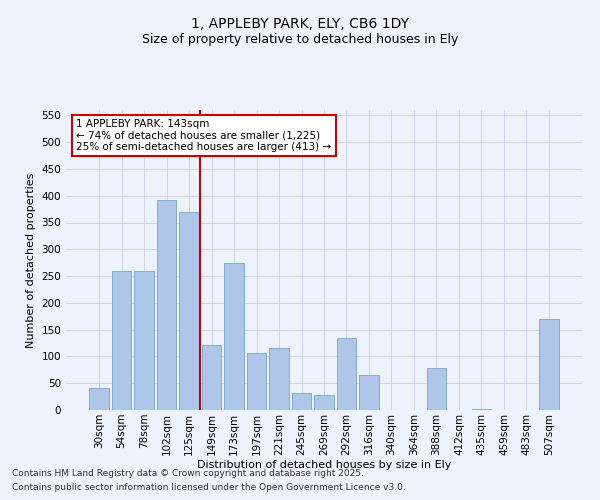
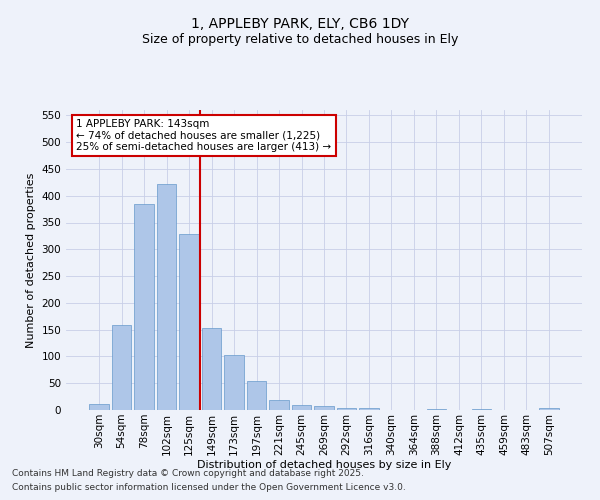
30sqm: 42 -> 12
54sqm: 260 -> 158
78sqm: 260 -> 385
102sqm: 392 -> 422
125sqm: 370 -> 328
149sqm: 122 -> 153
173sqm: 274 -> 103
197sqm: 106 -> 55
221sqm: 116 -> 18
245sqm: 32 -> 10
269sqm: 28 -> 8
292sqm: 134 -> 4
316sqm: 66 -> 3
388sqm: 78 -> 2
507sqm: 170 -> 3
